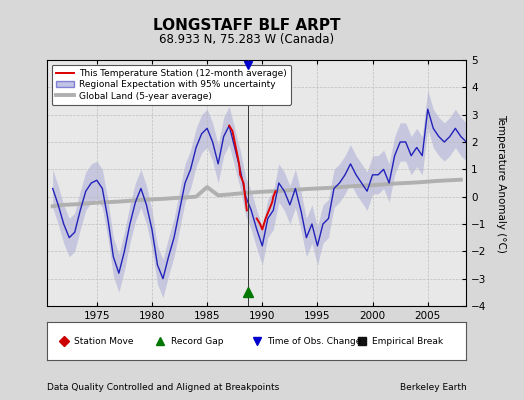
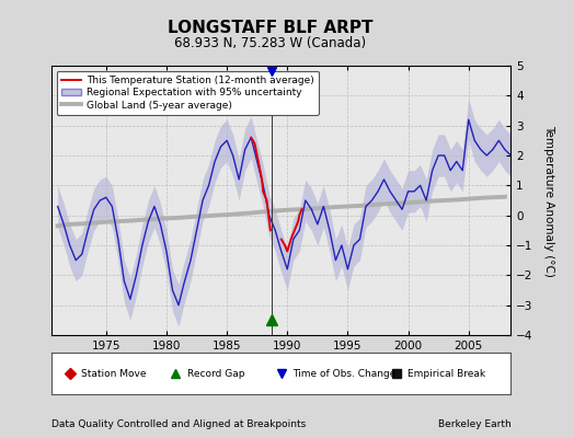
Global Land (5-year average)/1985: 0.35 -> 0.02
